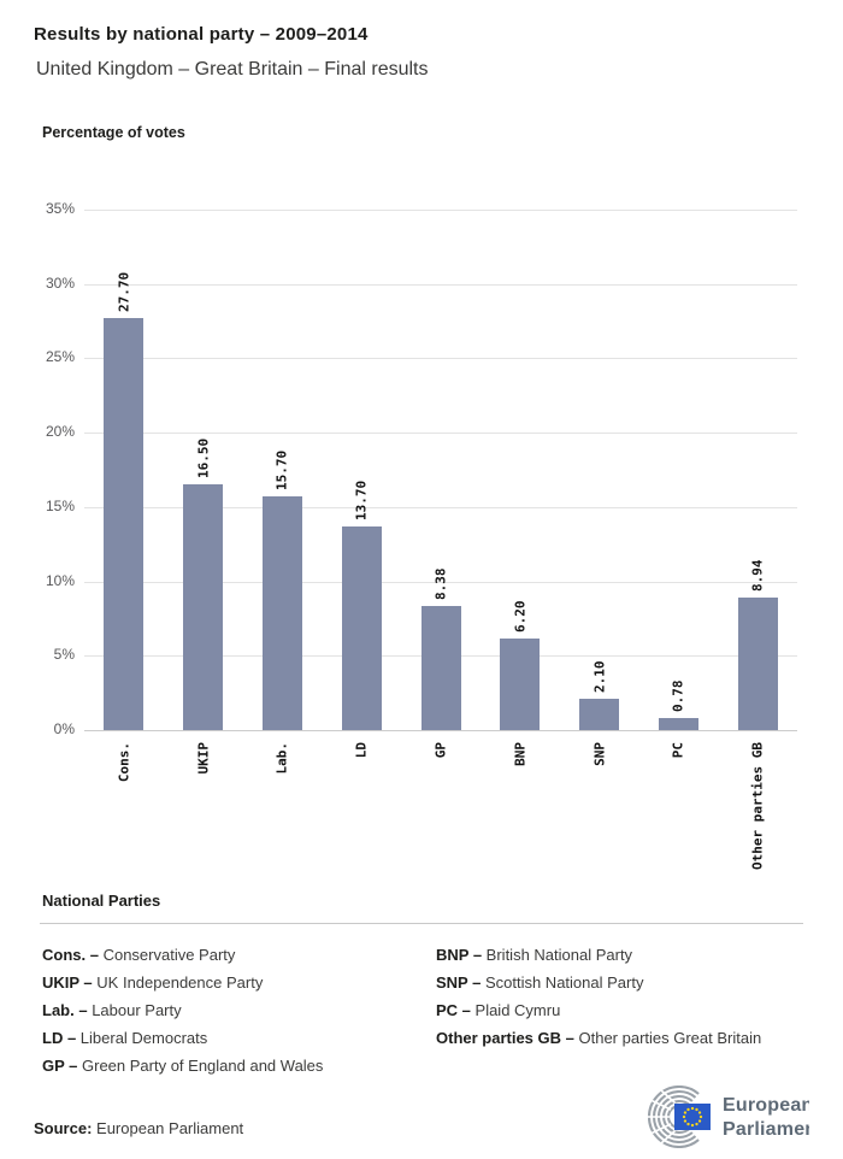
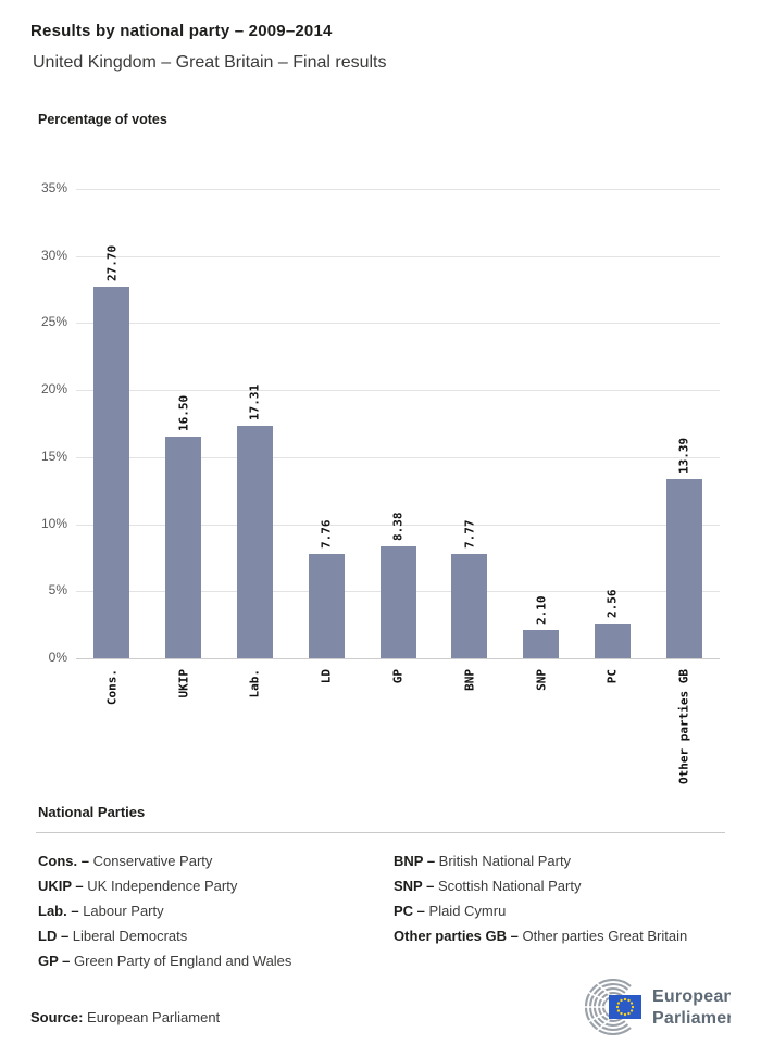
Lab.: 15.70 -> 17.31
LD: 13.70 -> 7.76
BNP: 6.20 -> 7.77
PC: 0.78 -> 2.56
Other parties GB: 8.94 -> 13.39
